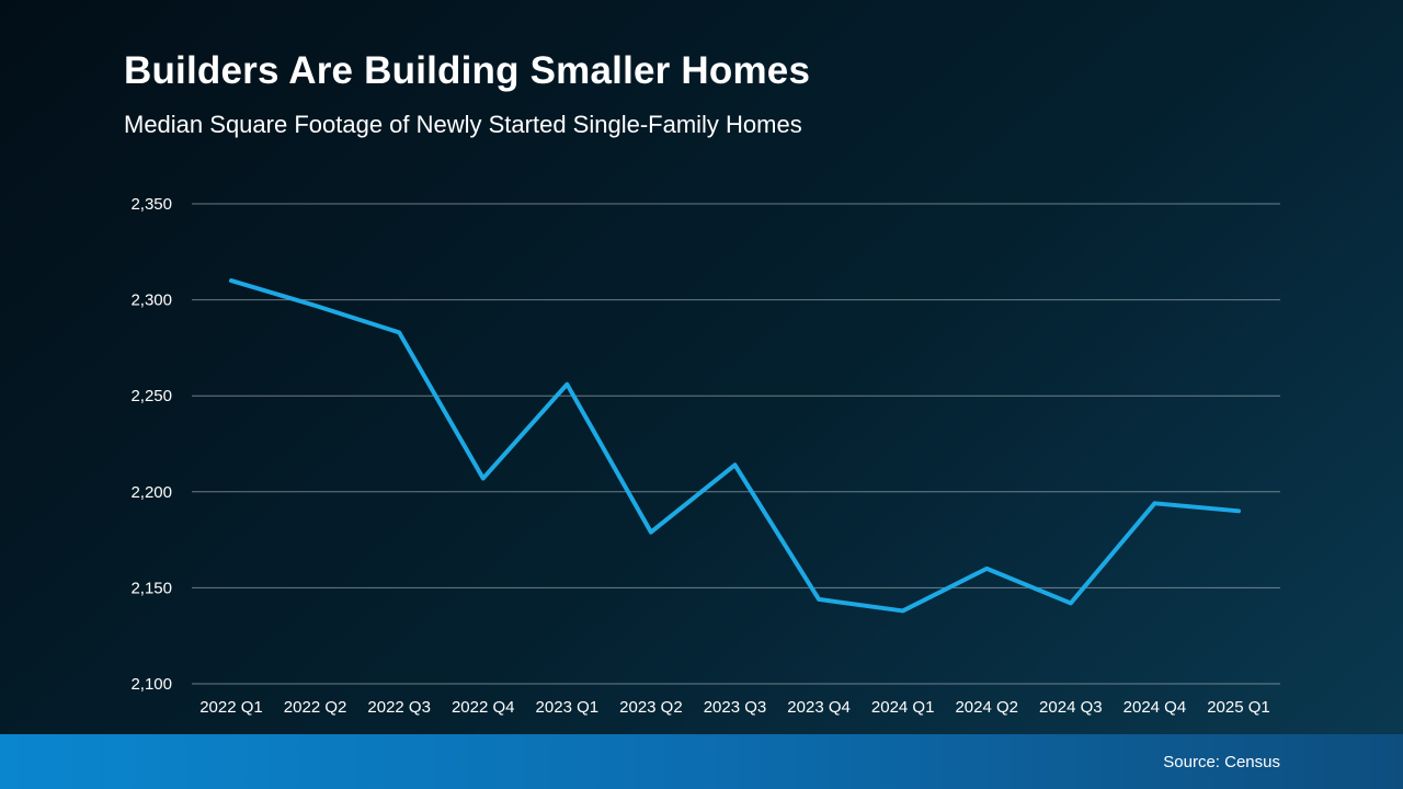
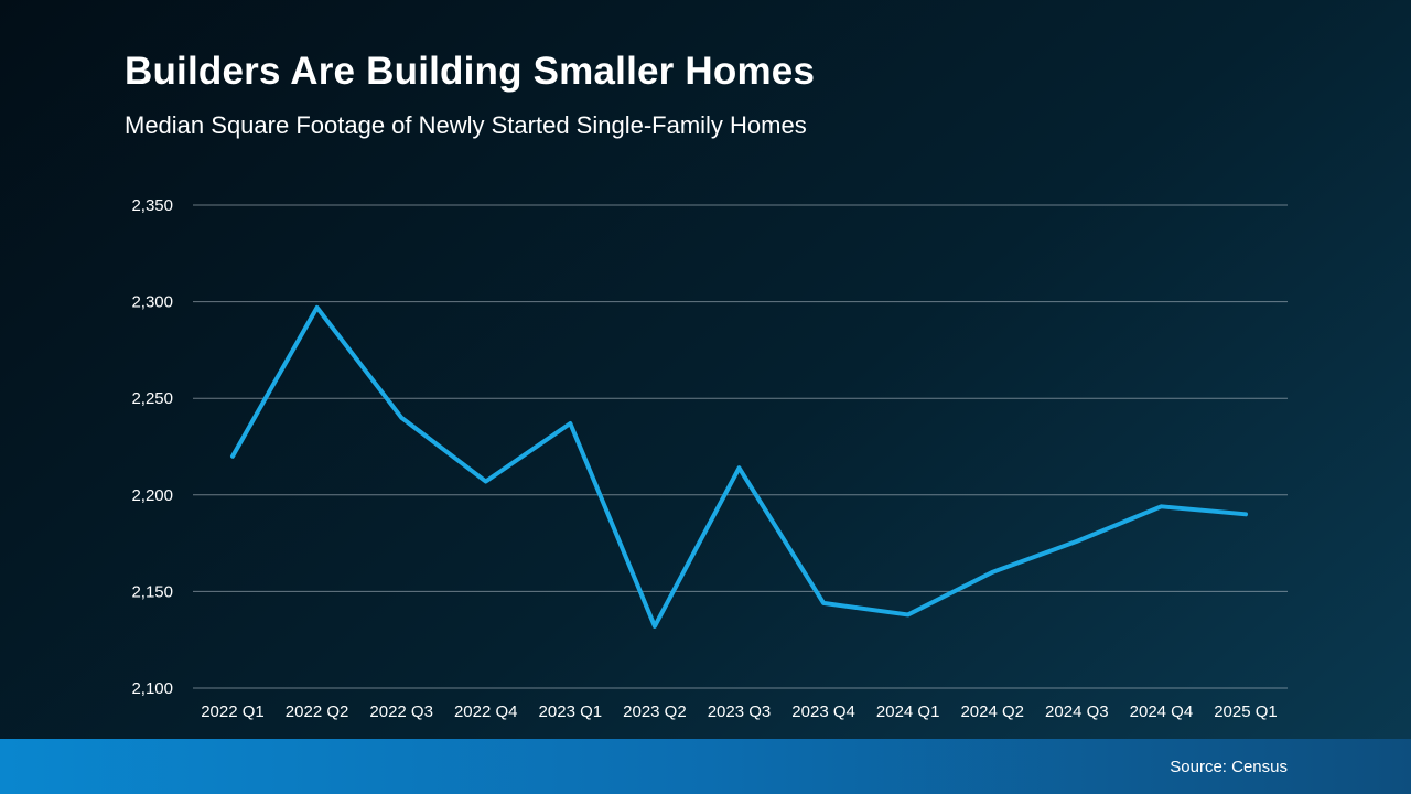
2022 Q1: 2310 -> 2220
2022 Q3: 2283 -> 2240
2023 Q1: 2256 -> 2237
2023 Q2: 2179 -> 2132
2024 Q3: 2142 -> 2176
